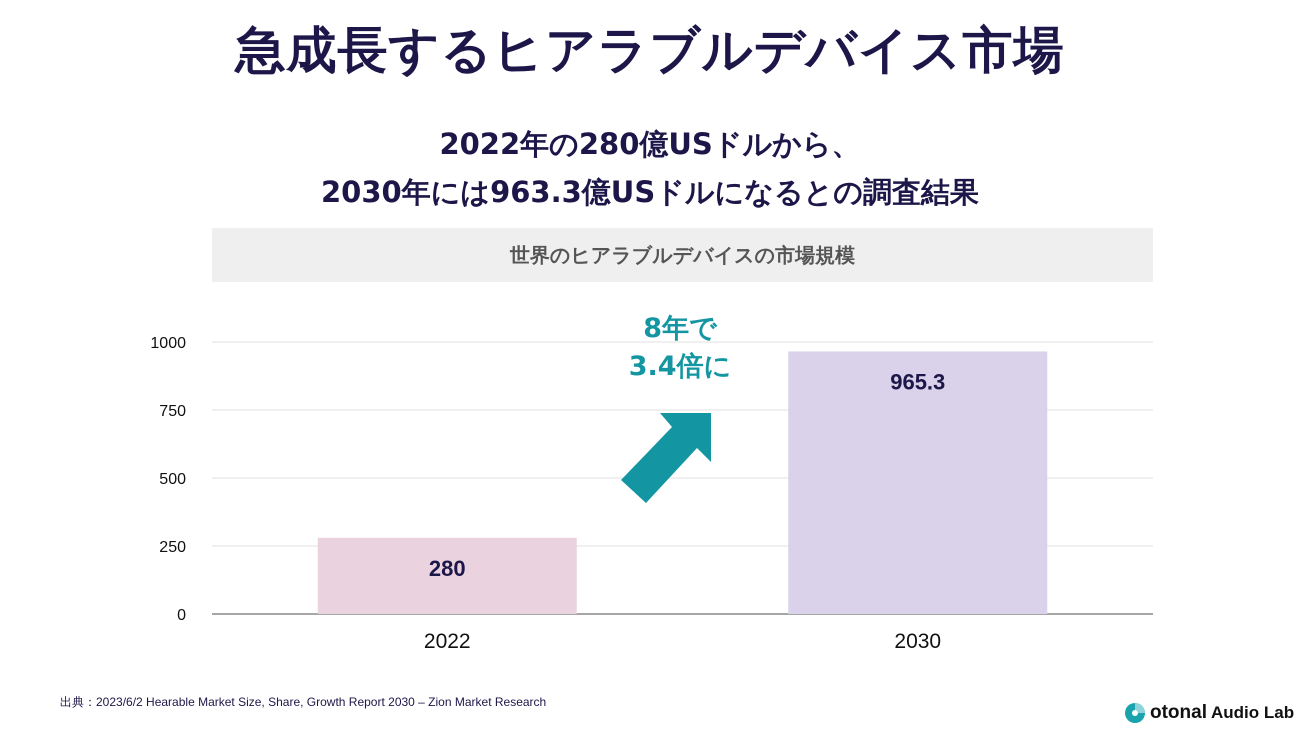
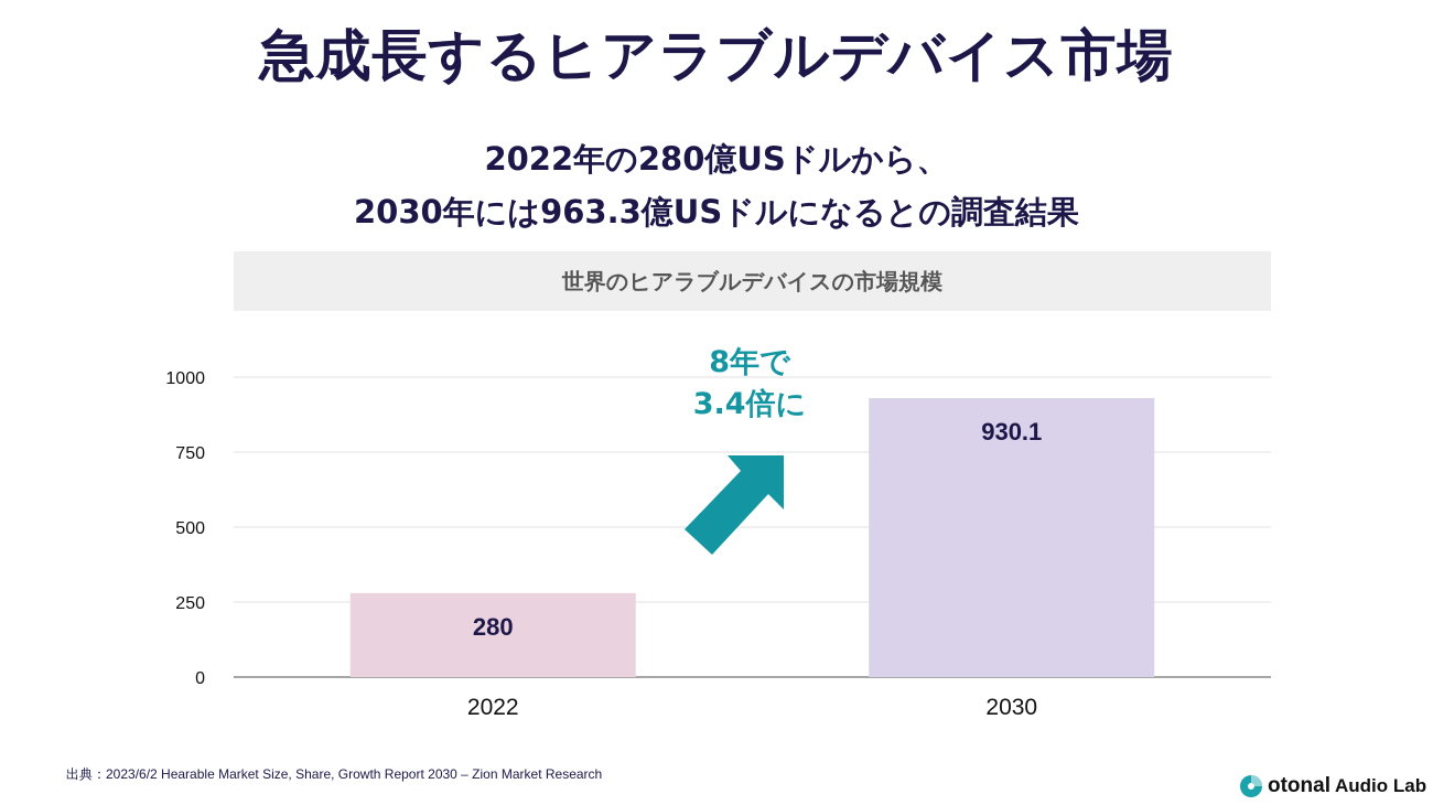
2030: 965.3 -> 930.1
